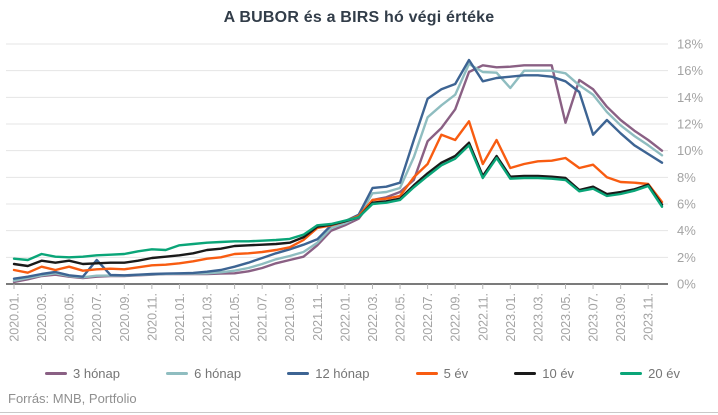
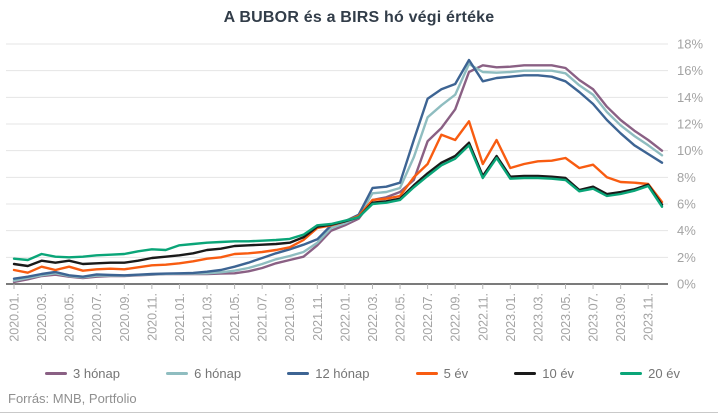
12 hónap/2020.07.: 1.8% -> 0.7%
6 hónap/2023.01.: 14.7% -> 15.9%
3 hónap/2023.05.: 12.1% -> 16.2%
12 hónap/2023.07.: 11.2% -> 13.5%
